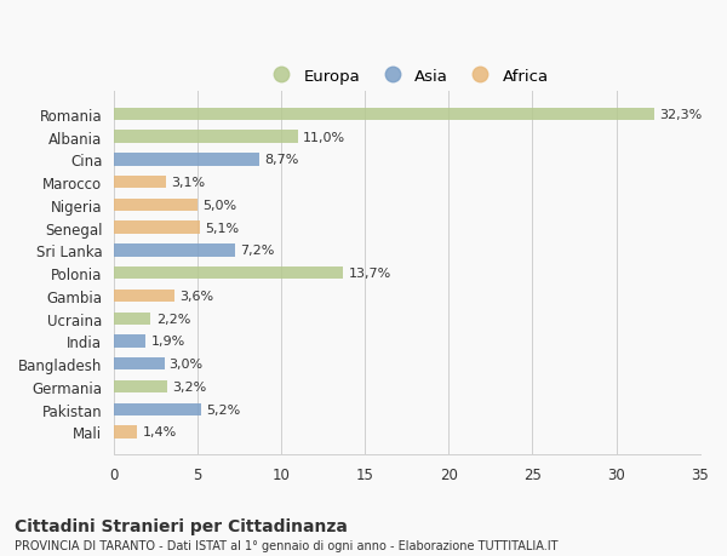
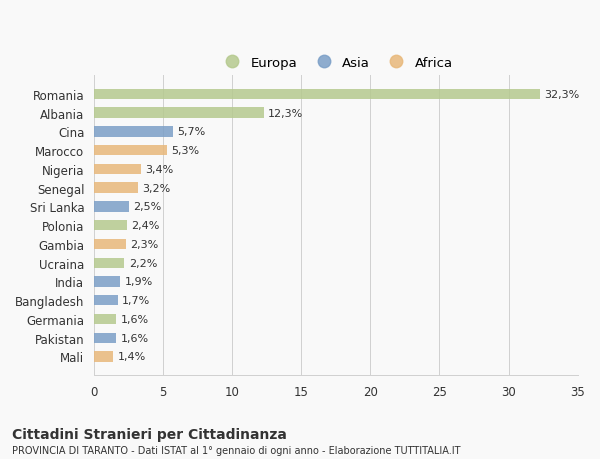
Albania: 11,0% -> 12,3%
Cina: 8,7% -> 5,7%
Marocco: 3,1% -> 5,3%
Nigeria: 5,0% -> 3,4%
Senegal: 5,1% -> 3,2%
Sri Lanka: 7,2% -> 2,5%
Polonia: 13,7% -> 2,4%
Gambia: 3,6% -> 2,3%
Bangladesh: 3,0% -> 1,7%
Germania: 3,2% -> 1,6%
Pakistan: 5,2% -> 1,6%
